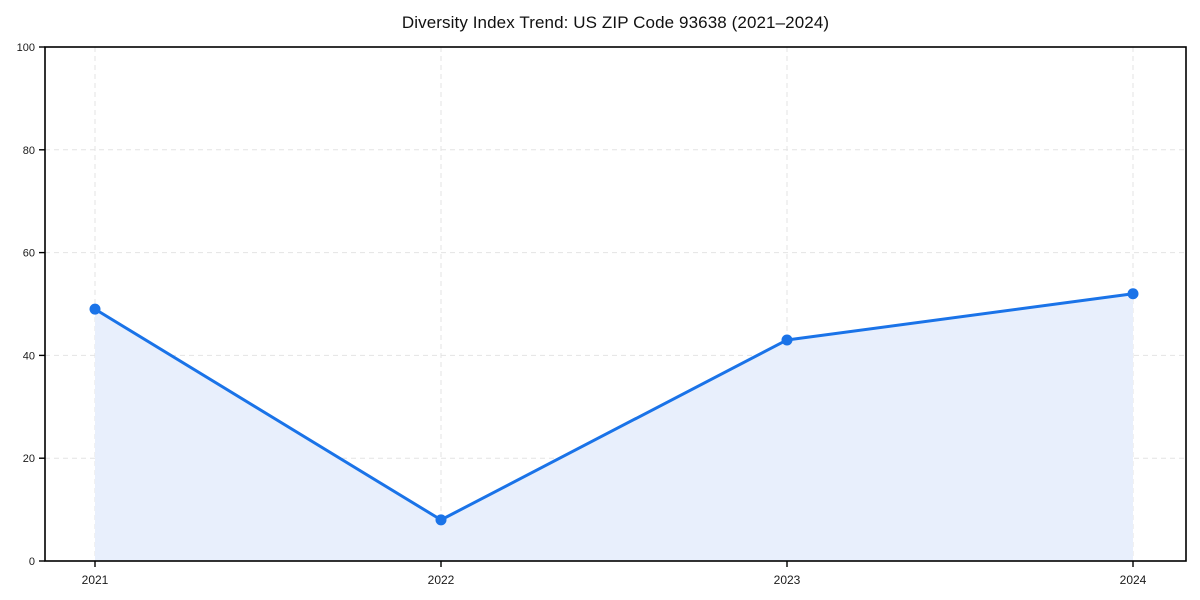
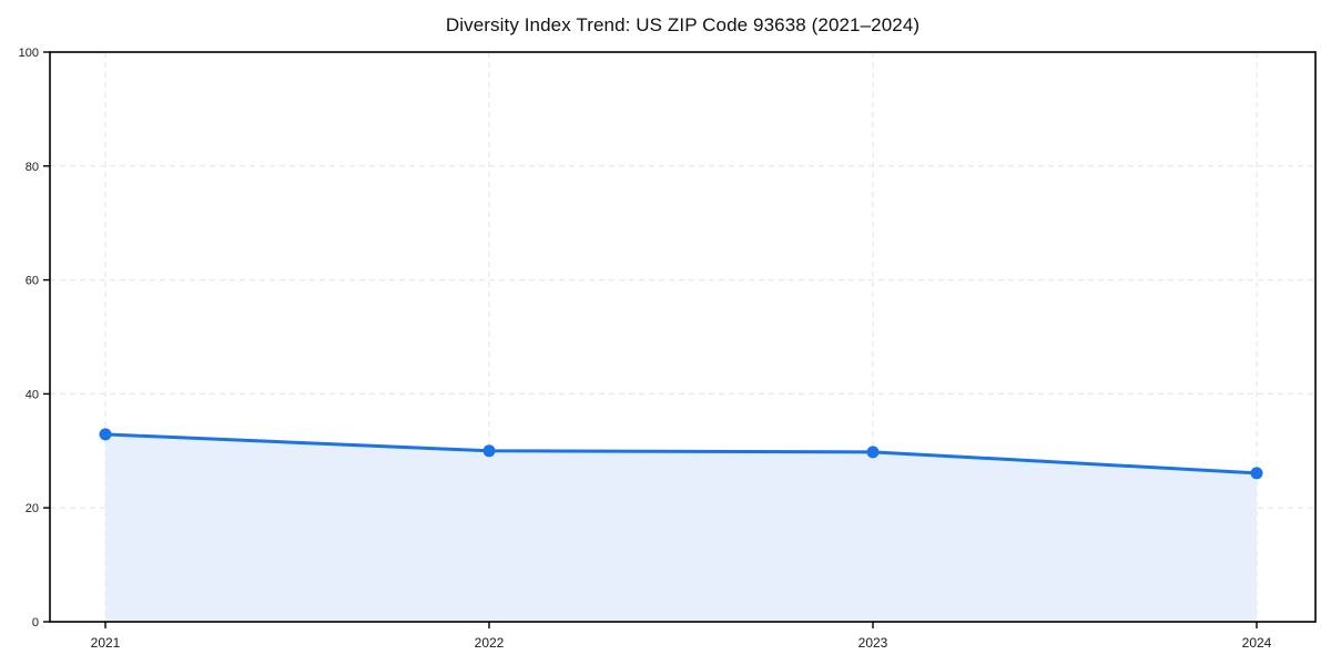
2021: 49 -> 33
2022: 8 -> 30
2023: 43 -> 30
2024: 52 -> 26
